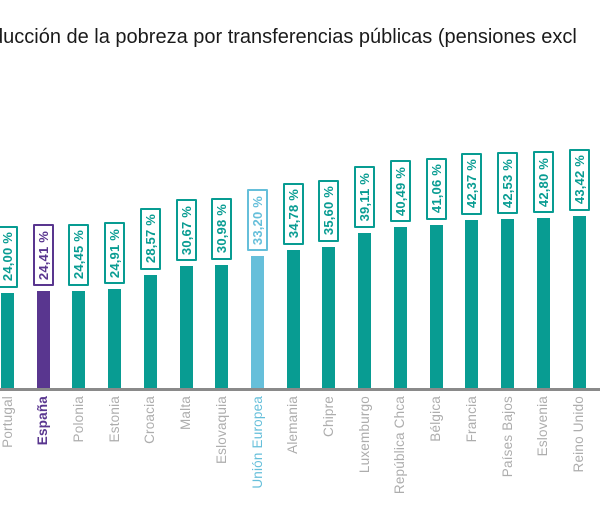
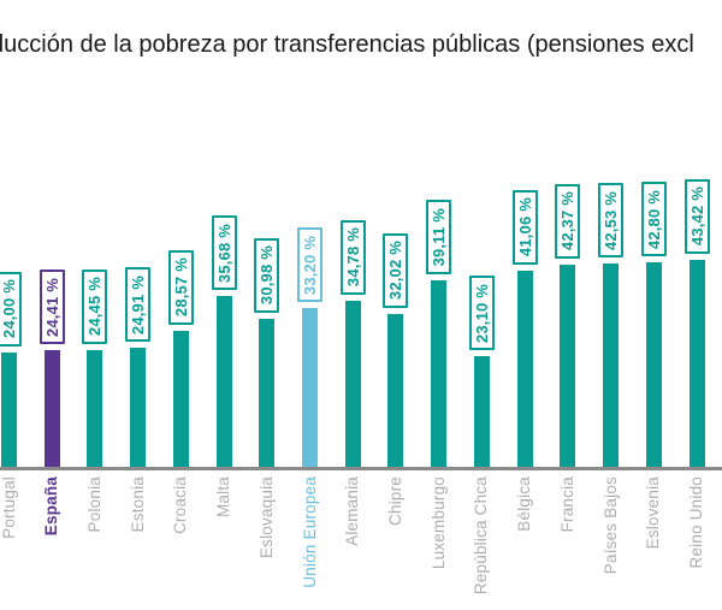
Malta: 30,67 -> 35,68
Chipre: 35,60 -> 32,02
República Chca: 40,49 -> 23,10
